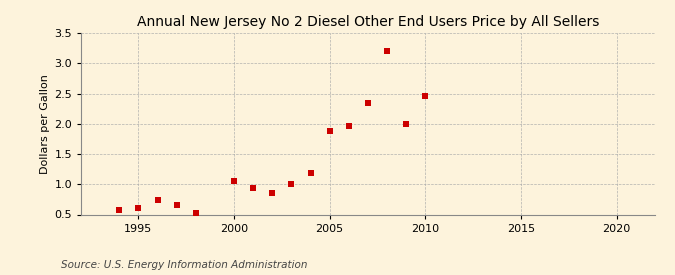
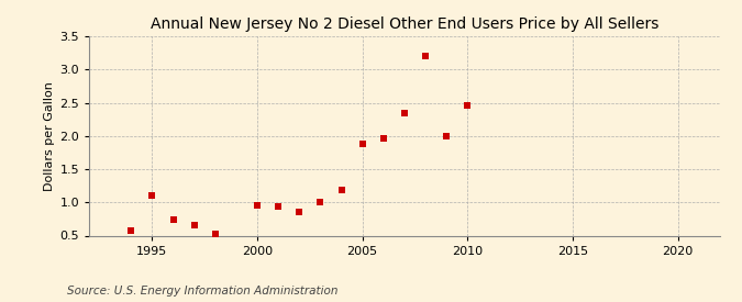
1995: 0.61 -> 1.10
2000: 1.06 -> 0.96
